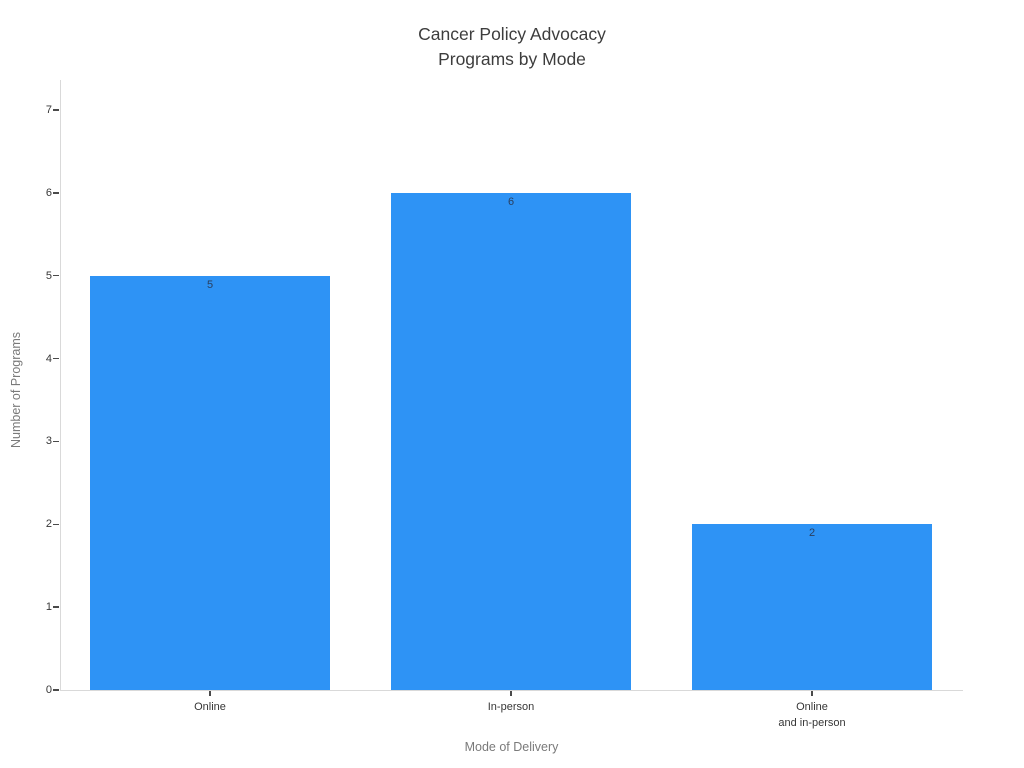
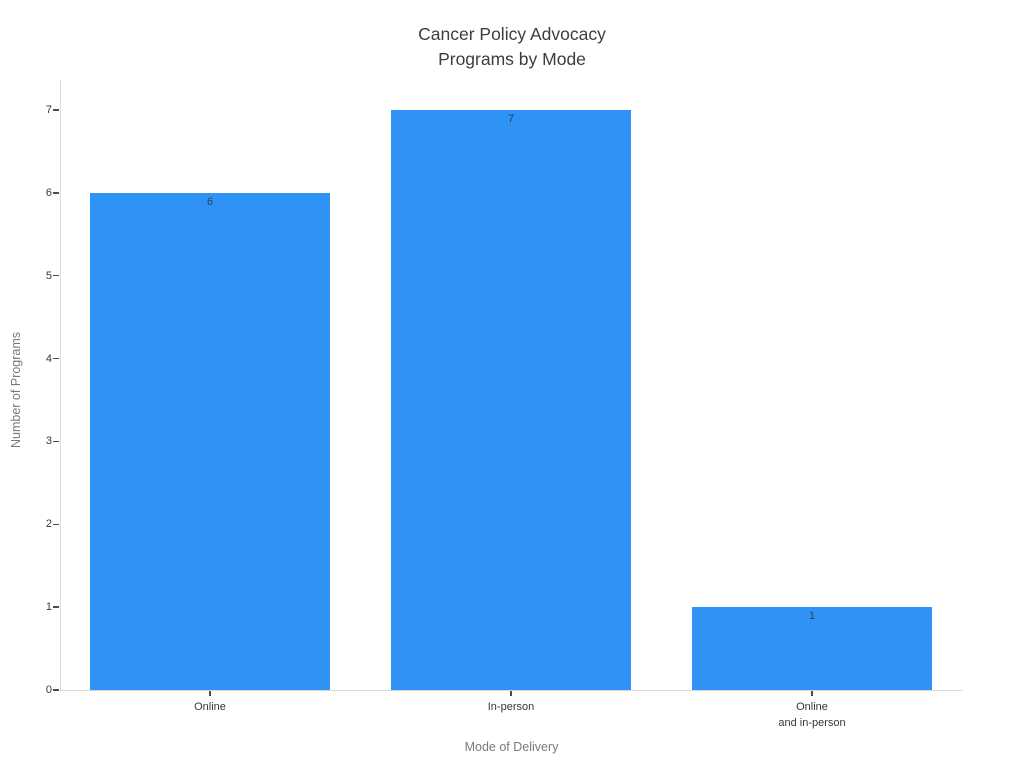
Online: 5 -> 6
In-person: 6 -> 7
Online and in-person: 2 -> 1
